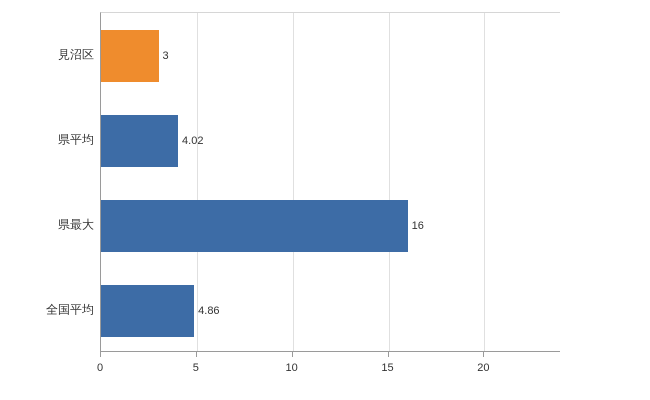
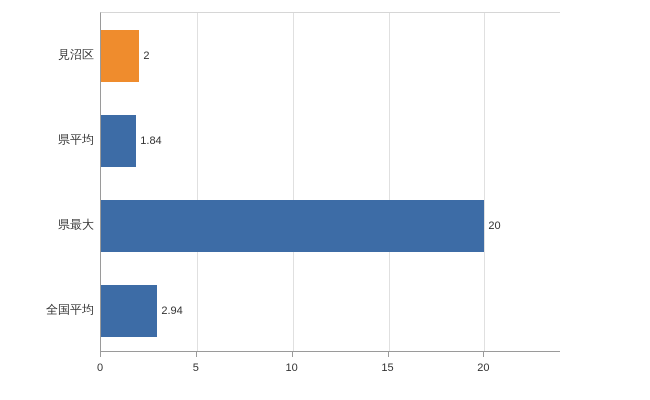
見沼区: 3 -> 2
県平均: 4.02 -> 1.84
県最大: 16 -> 20
全国平均: 4.86 -> 2.94
